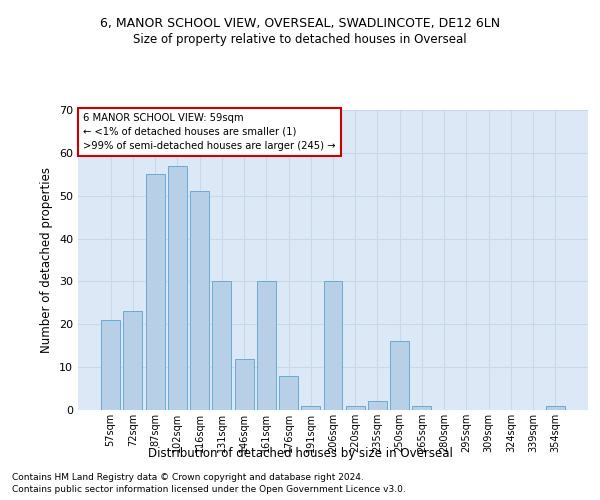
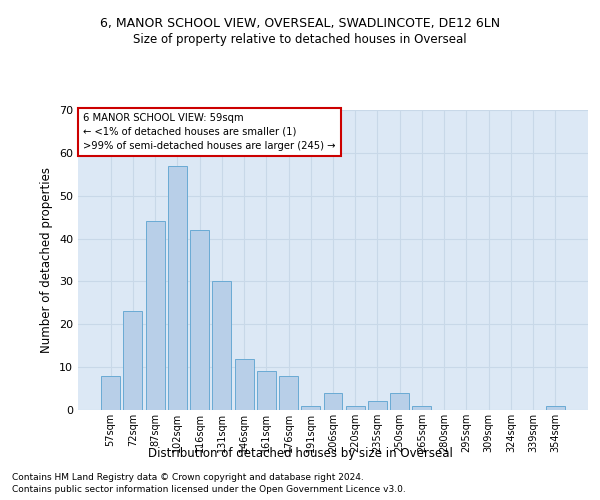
57sqm: 21 -> 8
87sqm: 55 -> 44
116sqm: 51 -> 42
161sqm: 30 -> 9
206sqm: 30 -> 4
250sqm: 16 -> 4
